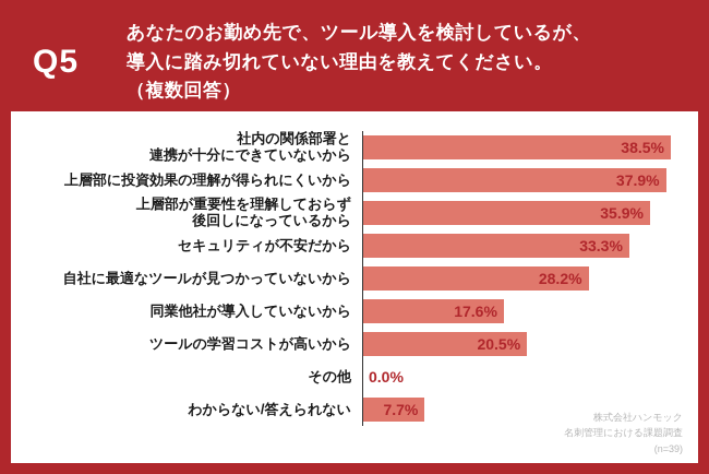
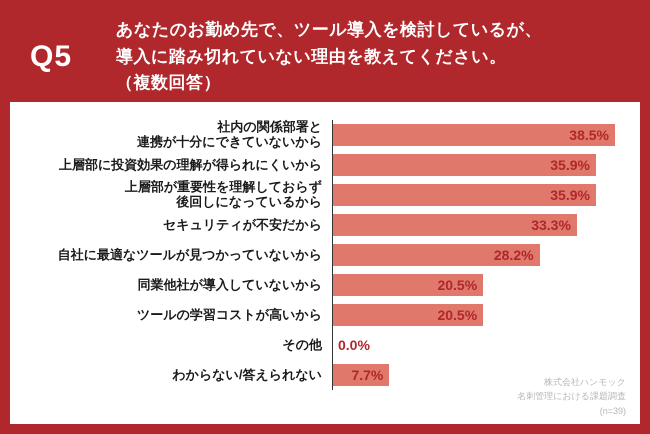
上層部に投資効果の理解が得られにくいから: 37.9% -> 35.9%
同業他社が導入していないから: 17.6% -> 20.5%
